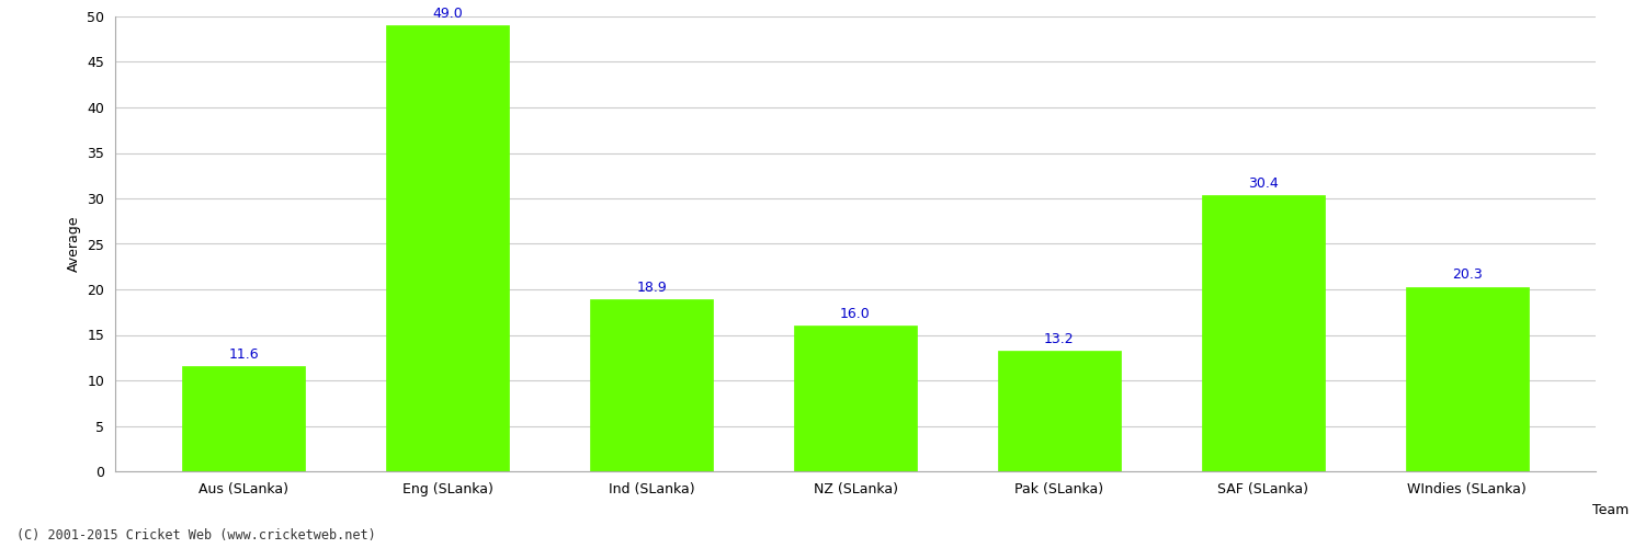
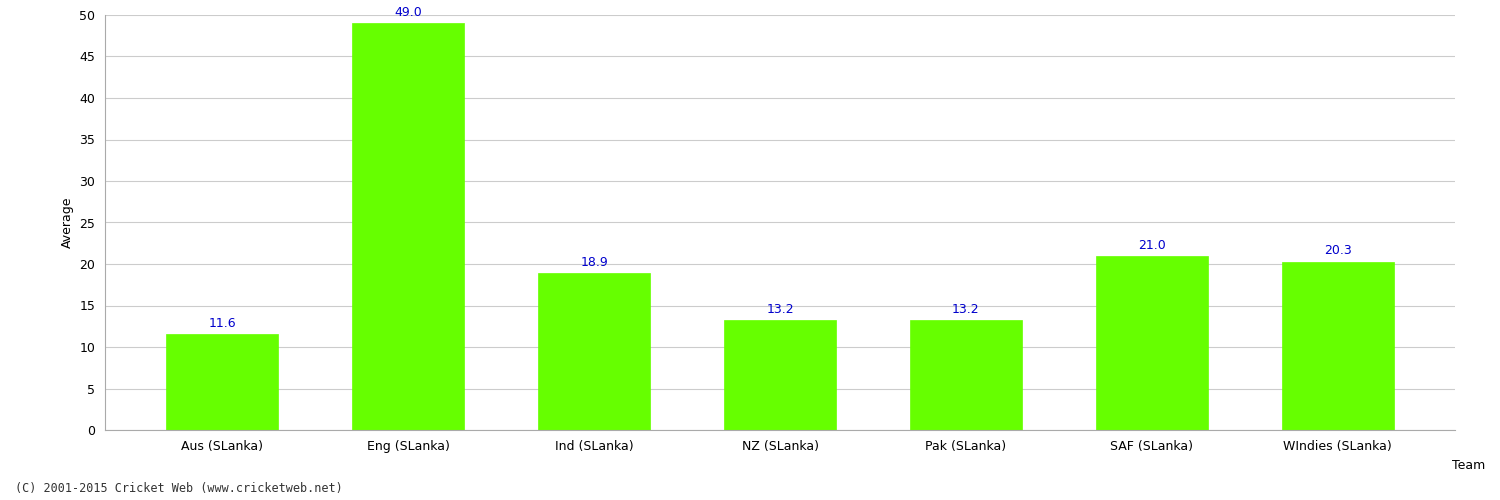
NZ (SLanka): 16.0 -> 13.2
SAF (SLanka): 30.4 -> 21.0
